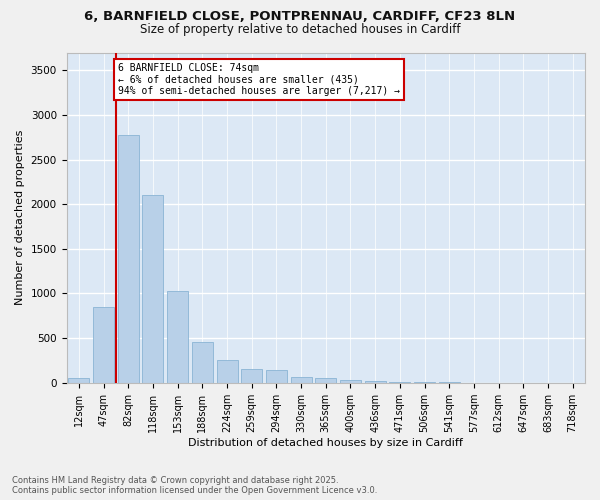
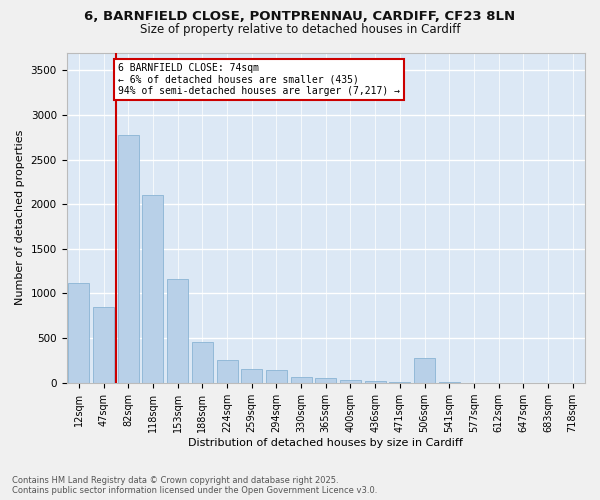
12sqm: 60 -> 1120
153sqm: 1030 -> 1160
506sqm: 0 -> 280
